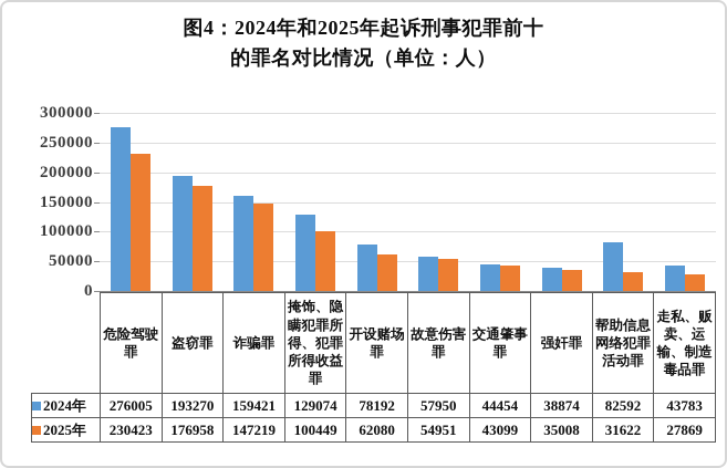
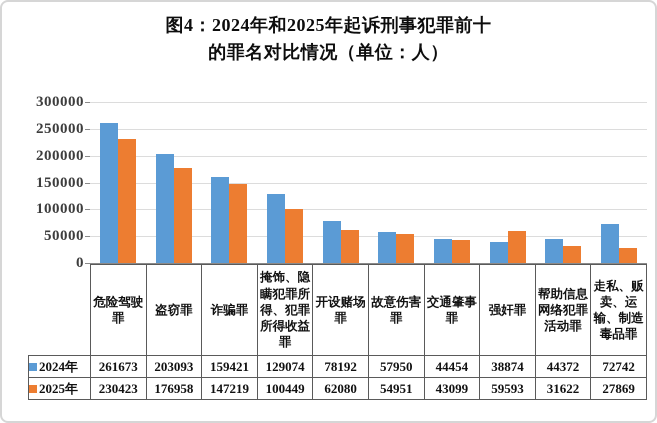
2024年/危险驾驶罪: 276005 -> 261673
2024年/盗窃罪: 193270 -> 203093
2025年/强奸罪: 35008 -> 59593
2024年/帮助信息网络犯罪活动罪: 82592 -> 44372
2024年/走私、贩卖、运输、制造毒品罪: 43783 -> 72742
